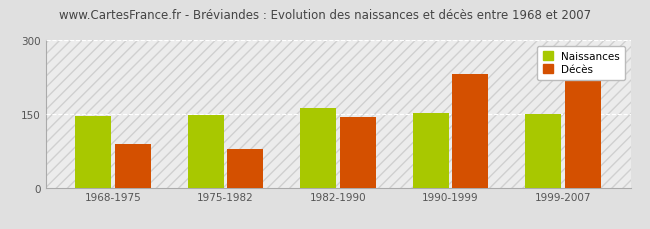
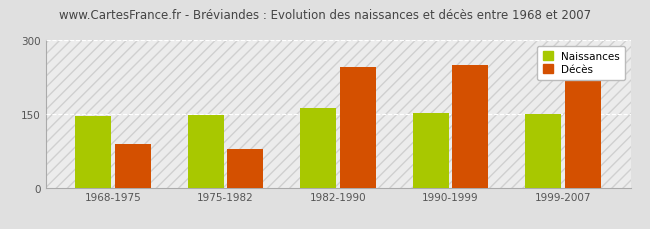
Décès/1982-1990: 143 -> 245
Décès/1990-1999: 232 -> 250
